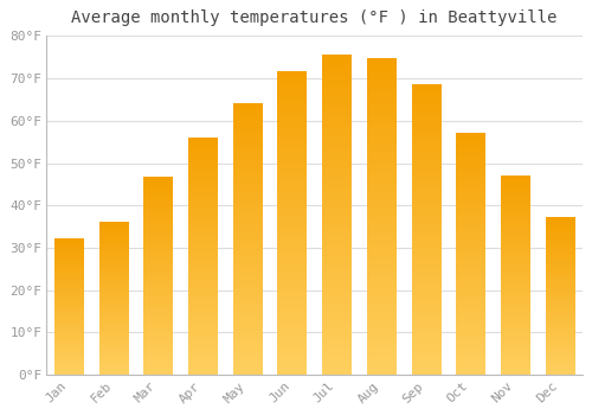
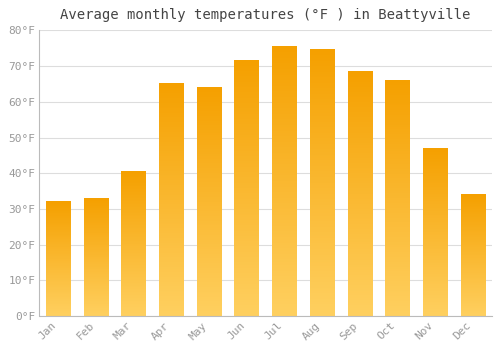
Feb: 36.0°F -> 33.0°F
Mar: 46.5°F -> 40.5°F
Apr: 56.0°F -> 65.0°F
Oct: 57.0°F -> 66.0°F
Dec: 37.0°F -> 34.0°F
